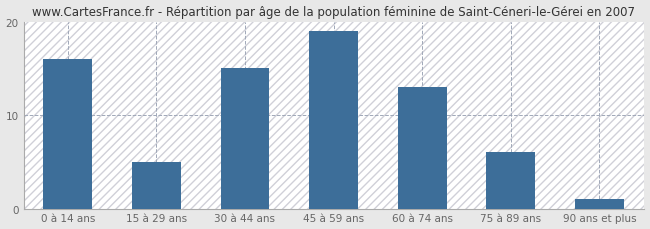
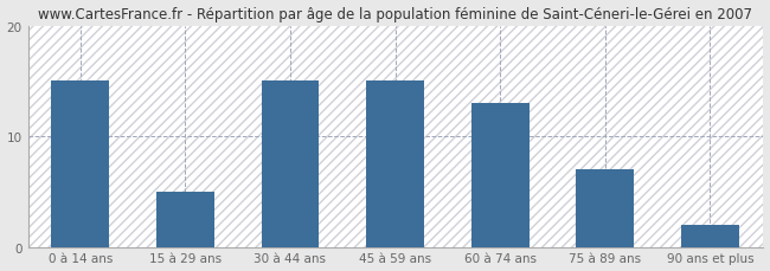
0 à 14 ans: 16 -> 15
45 à 59 ans: 19 -> 15
75 à 89 ans: 6 -> 7
90 ans et plus: 1 -> 2
